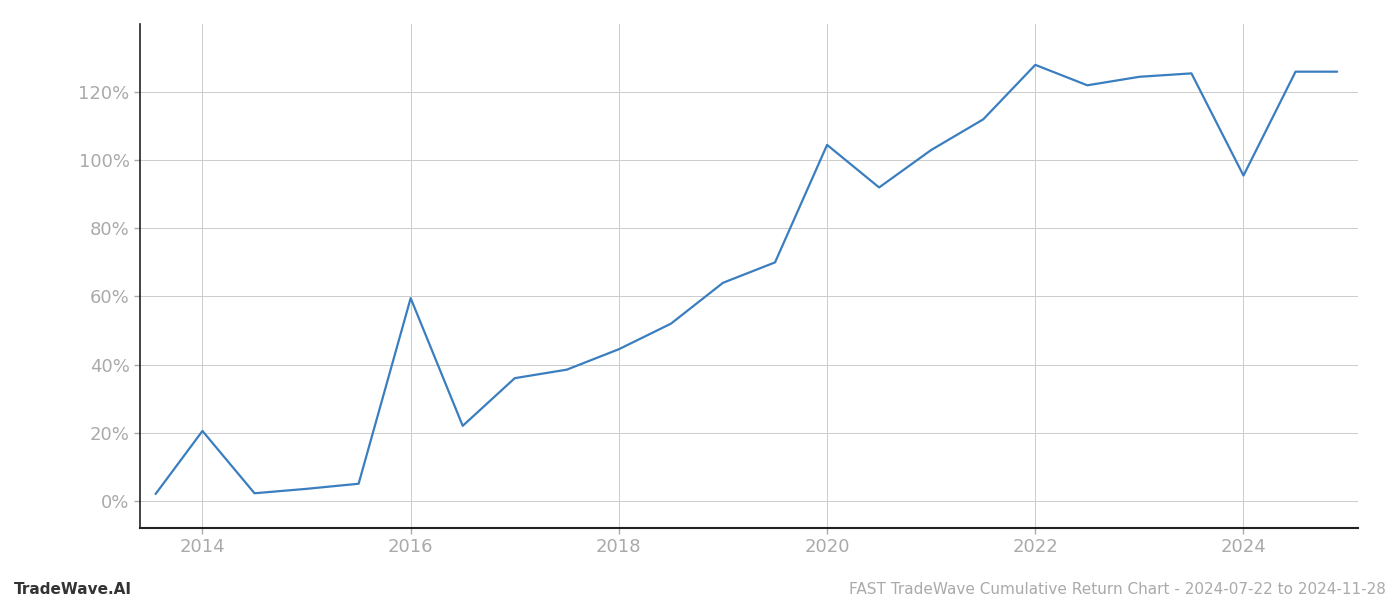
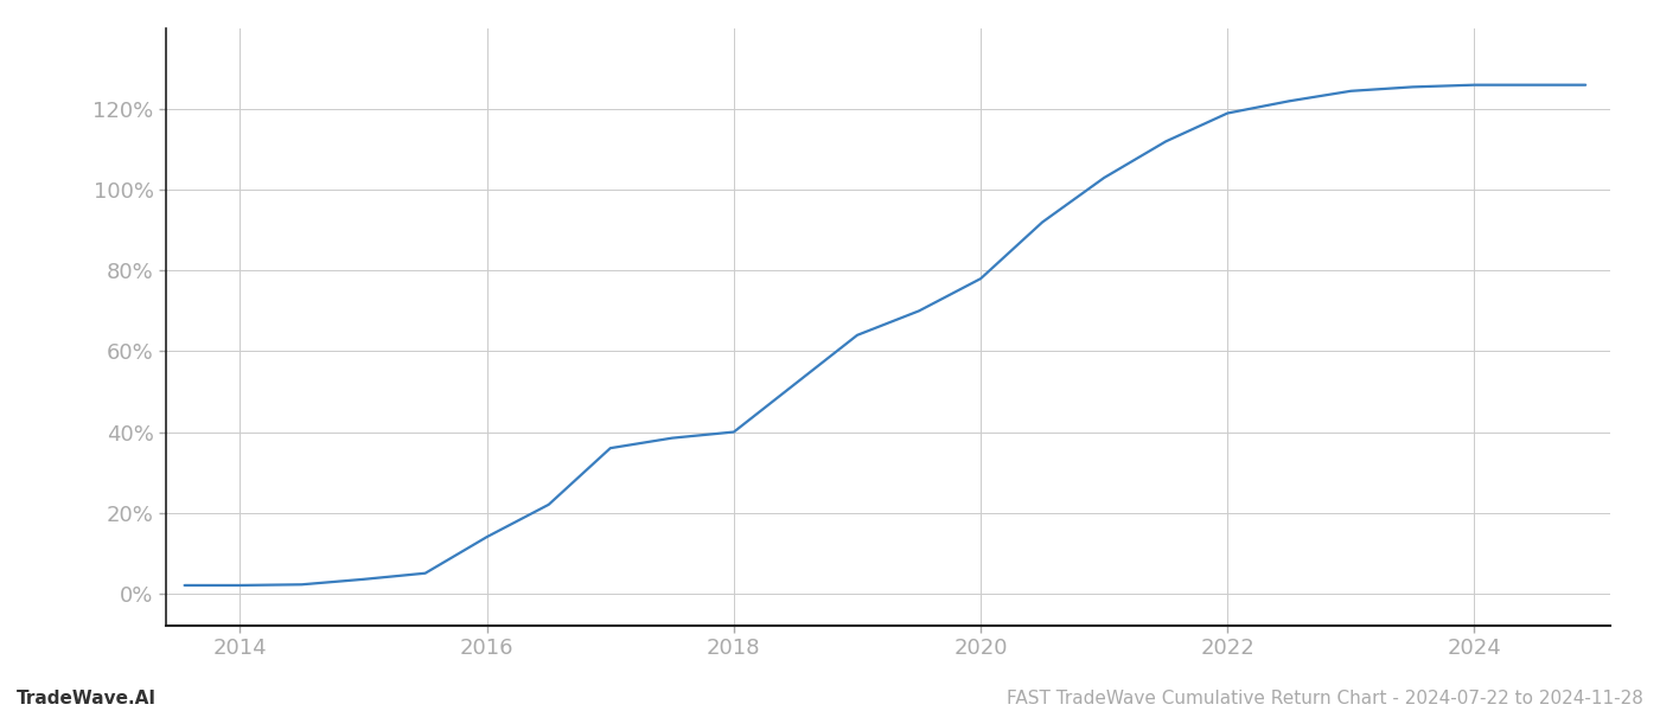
2014: 20.5% -> 2.0%
2016: 59.5% -> 14.0%
2018: 44.5% -> 40.0%
2020: 104.5% -> 78.0%
2022: 128.0% -> 119.0%
2024: 95.5% -> 126.0%
